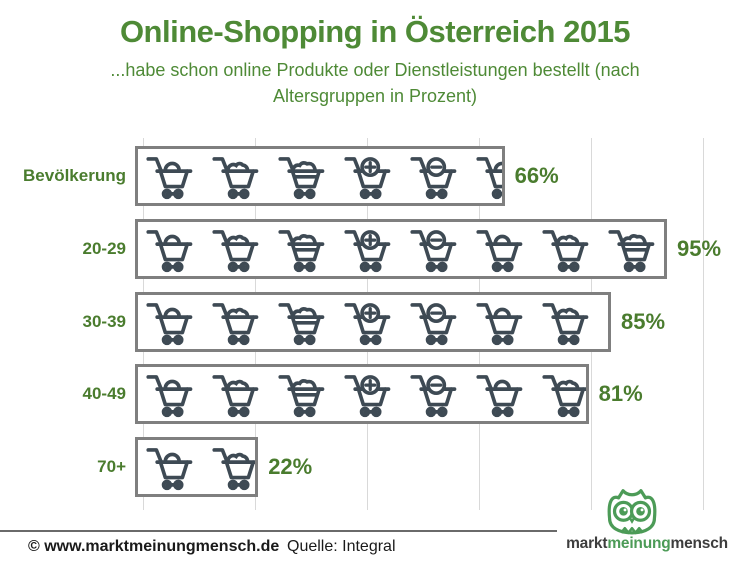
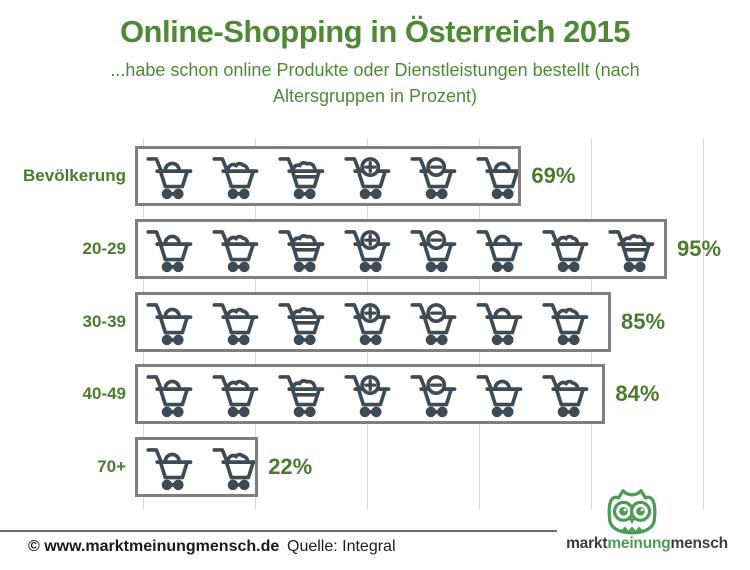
Bevölkerung: 66% -> 69%
40-49: 81% -> 84%
